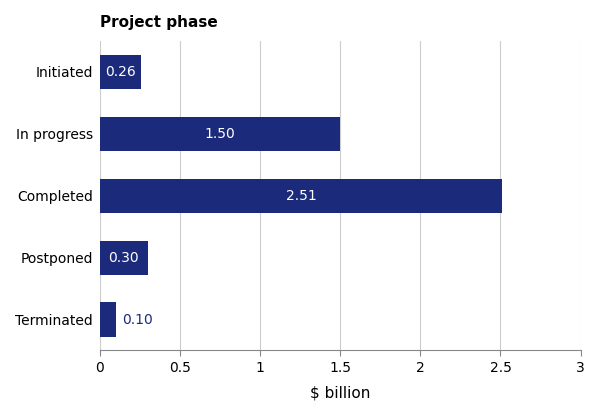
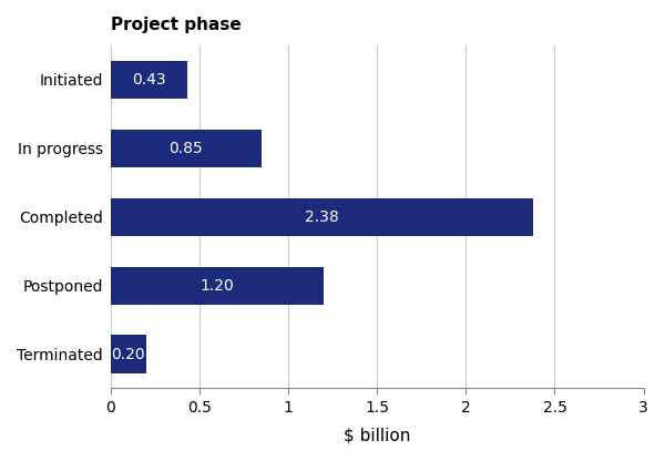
Initiated: 0.26 -> 0.43
In progress: 1.50 -> 0.85
Completed: 2.51 -> 2.38
Postponed: 0.30 -> 1.20
Terminated: 0.10 -> 0.20
